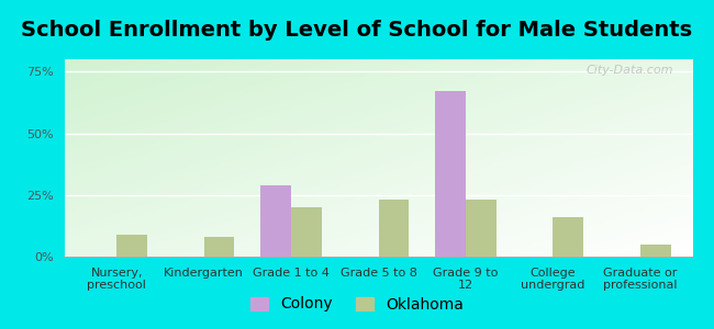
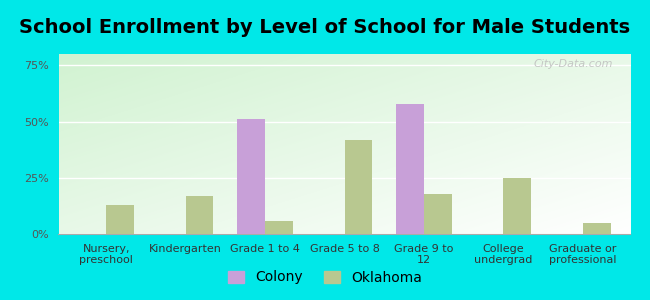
Oklahoma/Nursery, preschool: 9% -> 13%
Oklahoma/Kindergarten: 8% -> 17%
Colony/Grade 1 to 4: 29% -> 51%
Oklahoma/Grade 1 to 4: 20% -> 6%
Oklahoma/Grade 5 to 8: 23% -> 42%
Colony/Grade 9 to 12: 67% -> 58%
Oklahoma/Grade 9 to 12: 23% -> 18%
Oklahoma/College undergrad: 16% -> 25%
